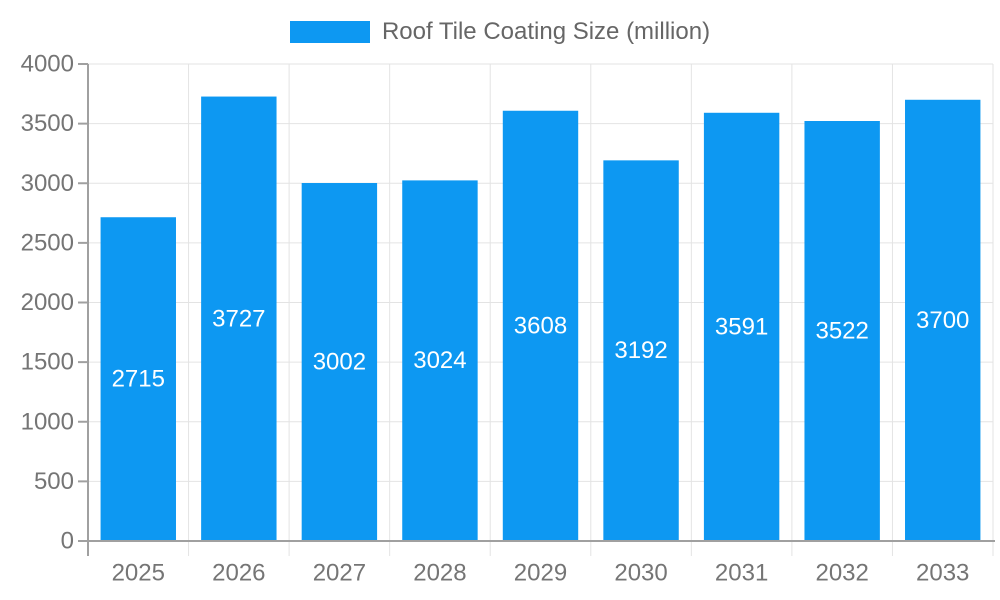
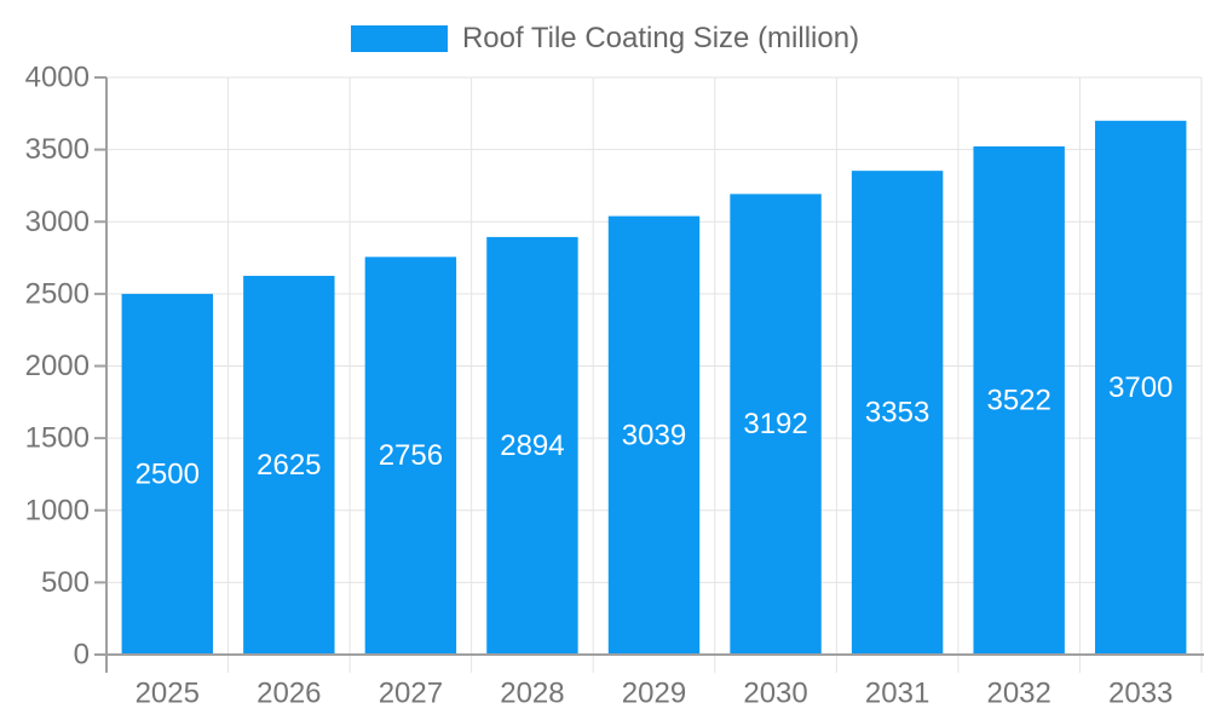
2025: 2715 -> 2500
2026: 3727 -> 2625
2027: 3002 -> 2756
2028: 3024 -> 2894
2029: 3608 -> 3039
2031: 3591 -> 3353
